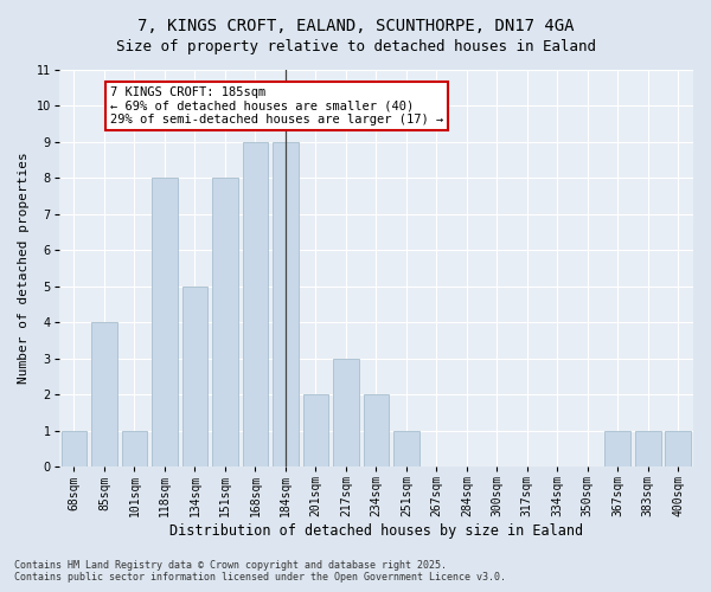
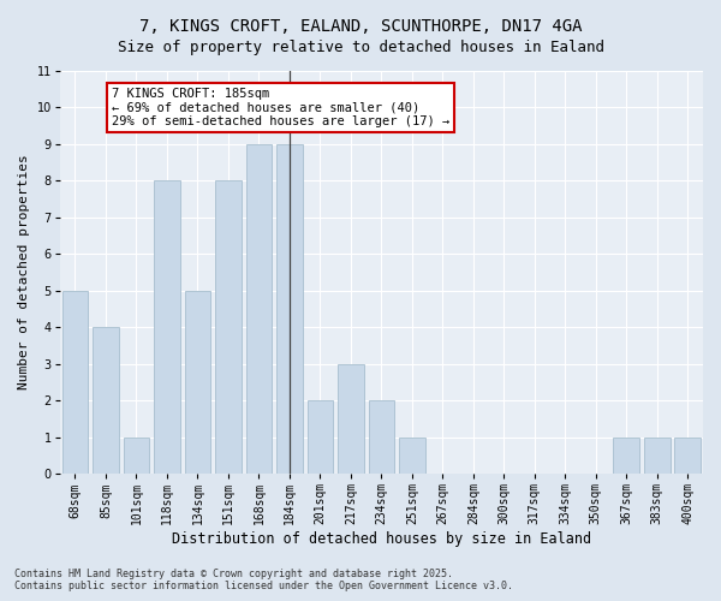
68sqm: 1 -> 5
